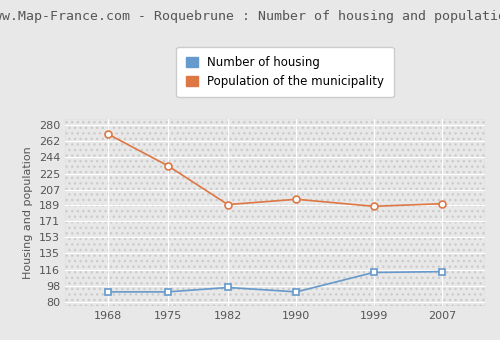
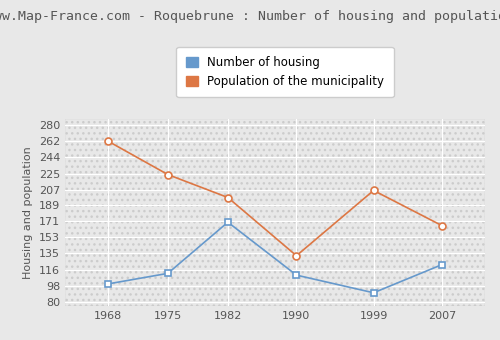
Number of housing/1968: 91 -> 100
Population of the municipality/1968: 270 -> 262
Number of housing/1975: 91 -> 112
Population of the municipality/1975: 234 -> 224
Number of housing/1982: 96 -> 170
Population of the municipality/1982: 190 -> 198
Number of housing/1990: 91 -> 110
Population of the municipality/1990: 196 -> 132
Number of housing/1999: 113 -> 90
Population of the municipality/1999: 188 -> 206
Number of housing/2007: 114 -> 122
Population of the municipality/2007: 191 -> 166
